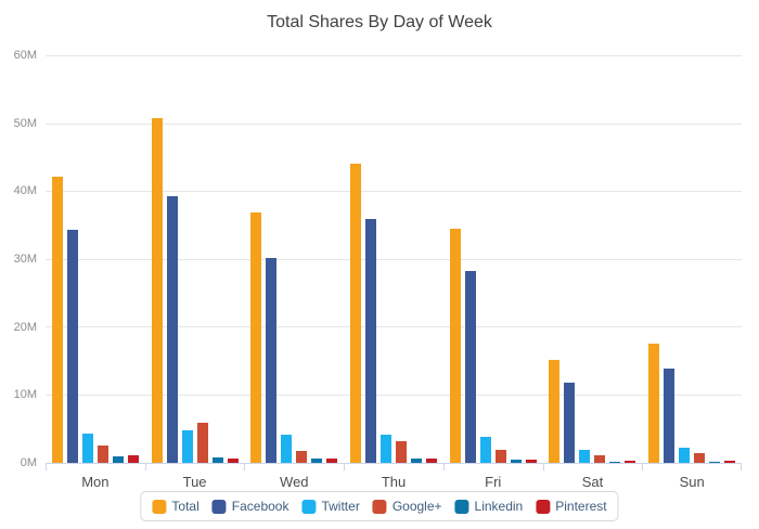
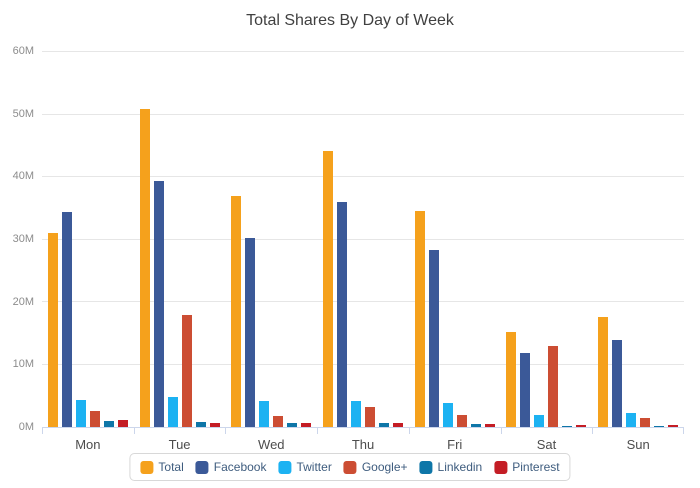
Total/Mon: 42M -> 31M
Google+/Tue: 6M -> 18M
Google+/Sat: 1M -> 13M
